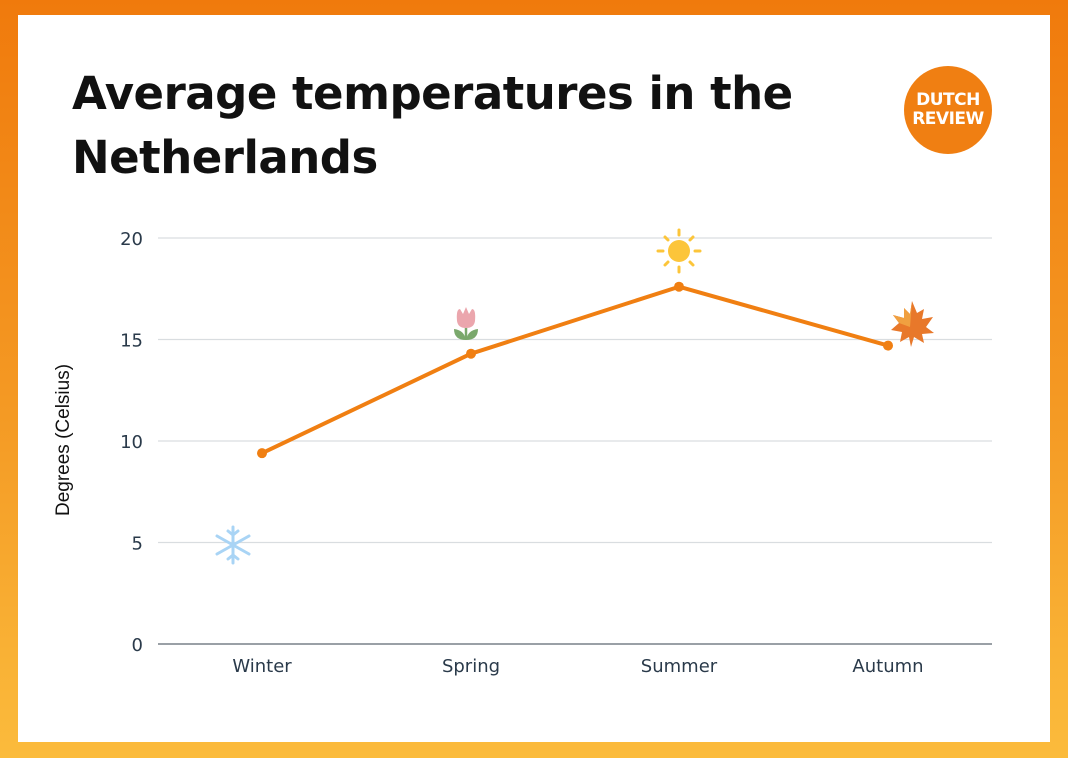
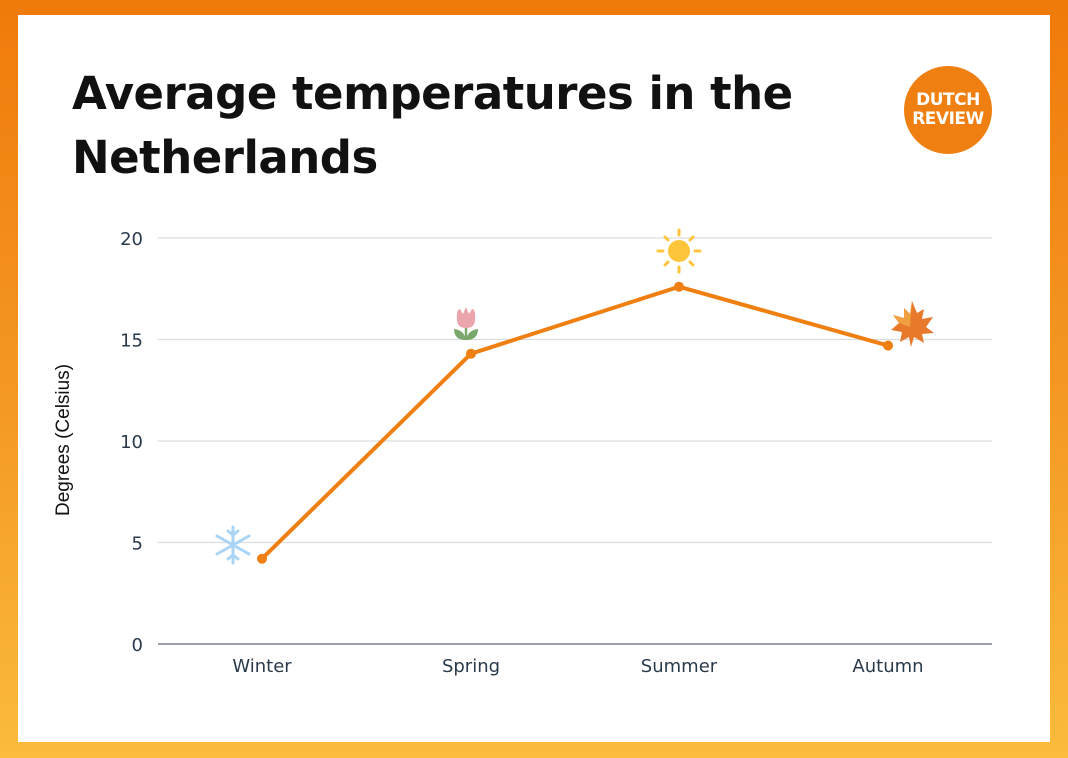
Winter: 9.4 -> 4.2
